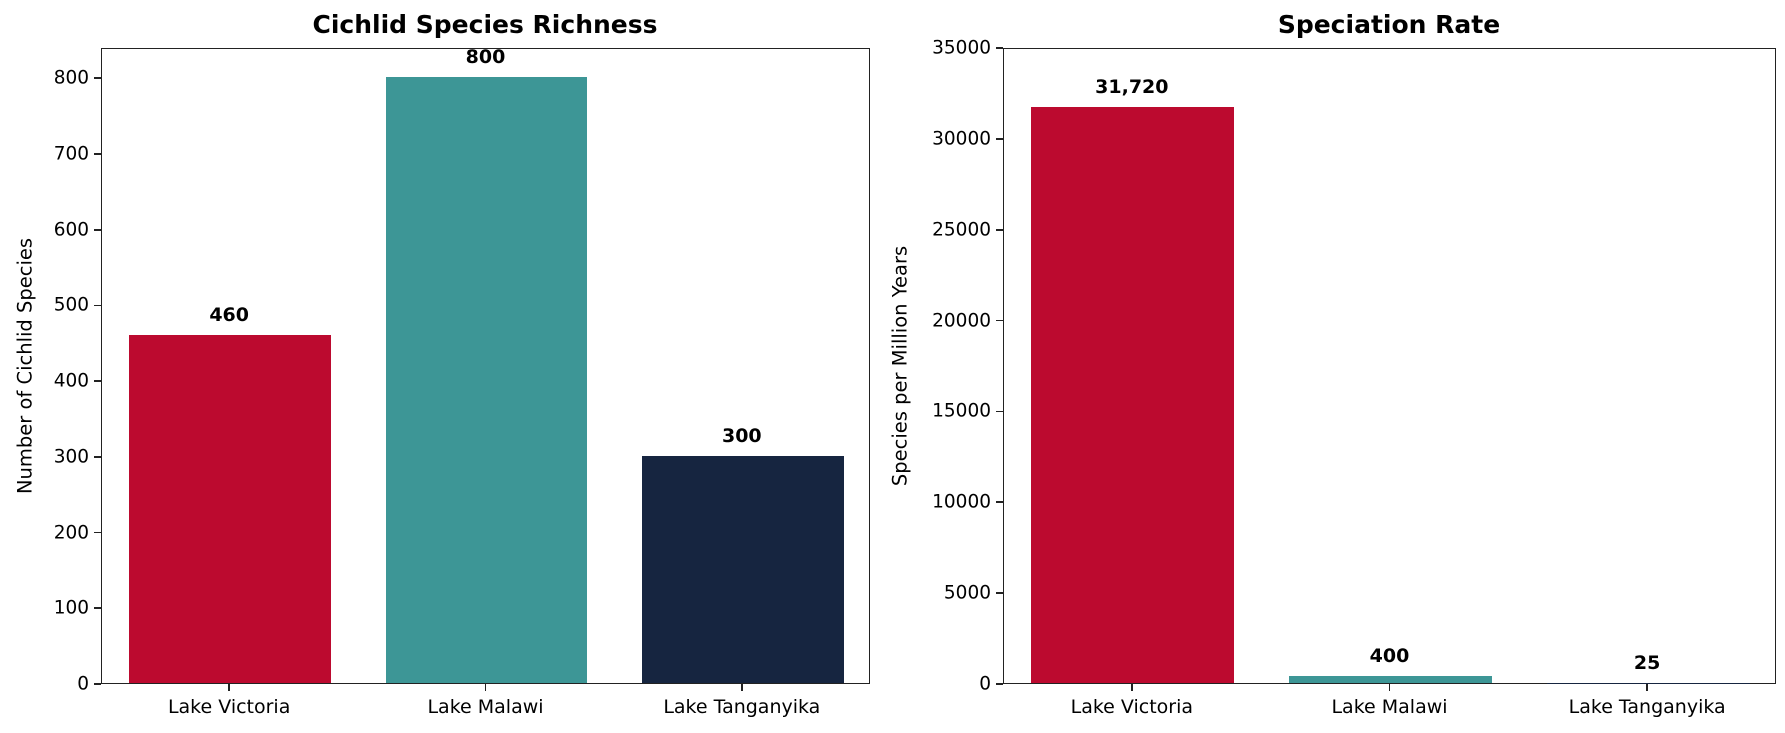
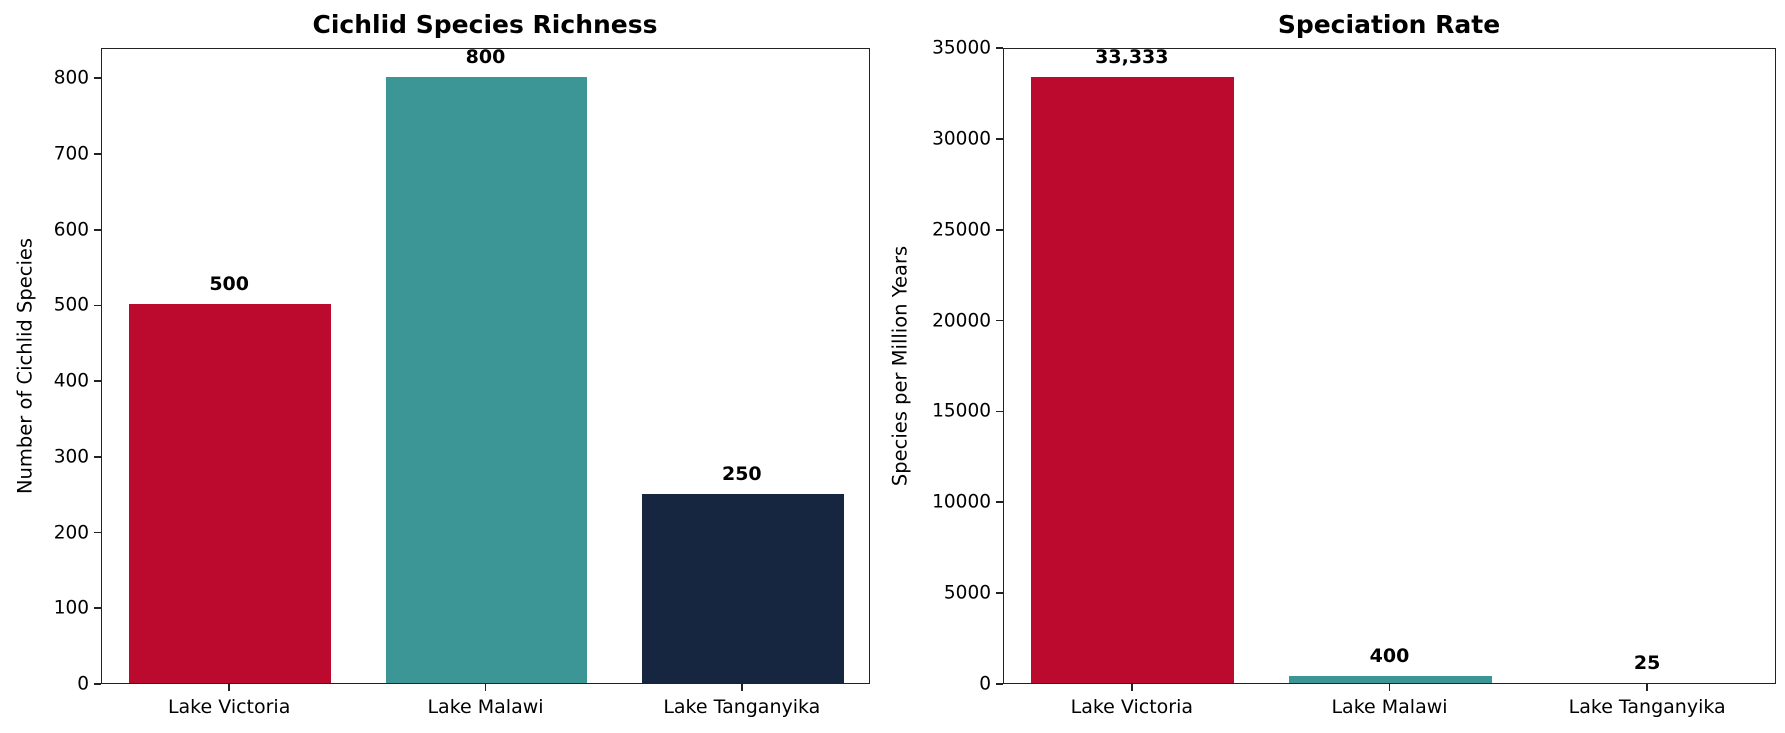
Cichlid Species Richness/Lake Victoria: 460 -> 500
Cichlid Species Richness/Lake Tanganyika: 300 -> 250
Speciation Rate/Lake Victoria: 31,720 -> 33,333
